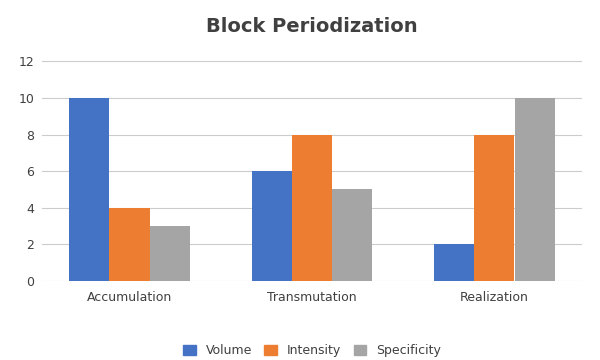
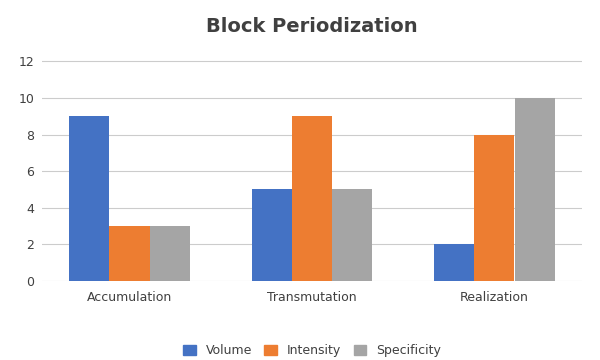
Volume/Accumulation: 10 -> 9
Intensity/Accumulation: 4 -> 3
Volume/Transmutation: 6 -> 5
Intensity/Transmutation: 8 -> 9
